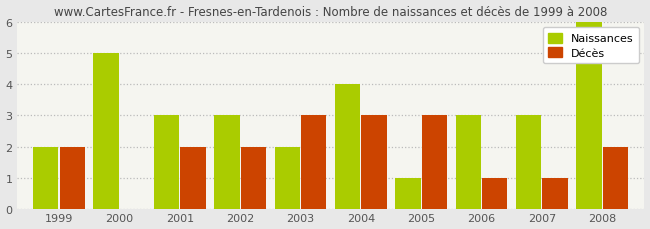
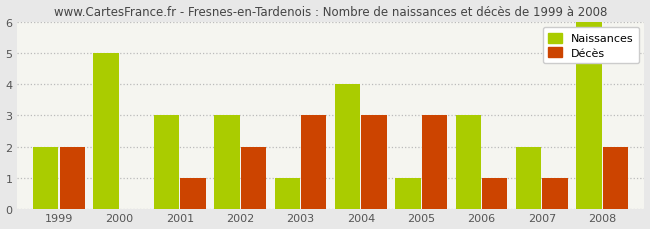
Décès/2001: 2 -> 1
Naissances/2003: 2 -> 1
Naissances/2007: 3 -> 2
